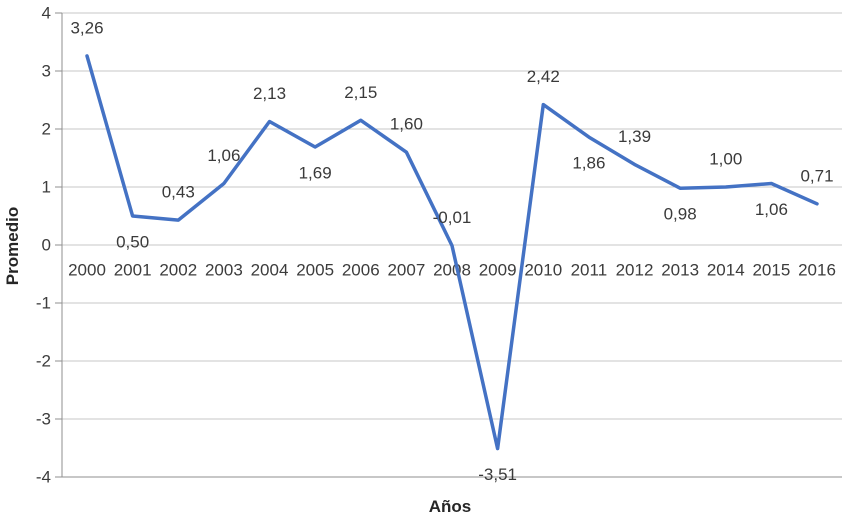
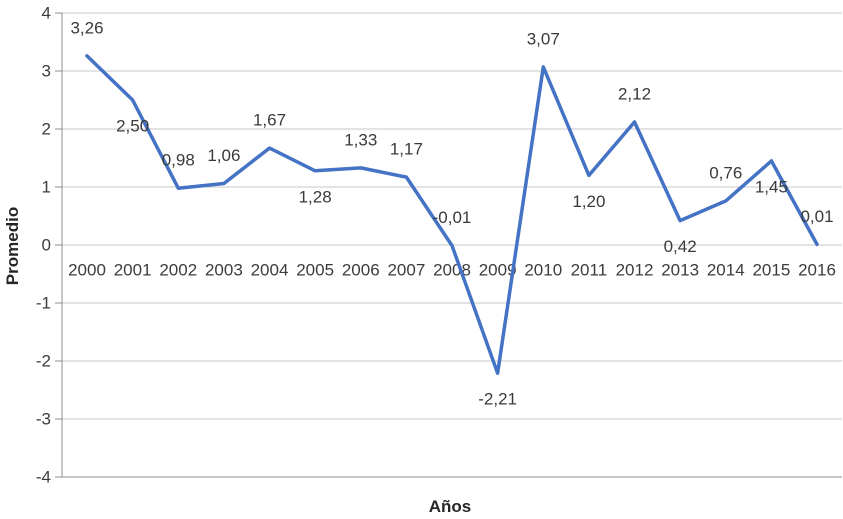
2001: 0,50 -> 2,50
2002: 0,43 -> 0,98
2004: 2,13 -> 1,67
2005: 1,69 -> 1,28
2006: 2,15 -> 1,33
2007: 1,60 -> 1,17
2009: -3,51 -> -2,21
2010: 2,42 -> 3,07
2011: 1,86 -> 1,20
2012: 1,39 -> 2,12
2013: 0,98 -> 0,42
2014: 1,00 -> 0,76
2015: 1,06 -> 1,45
2016: 0,71 -> 0,01
